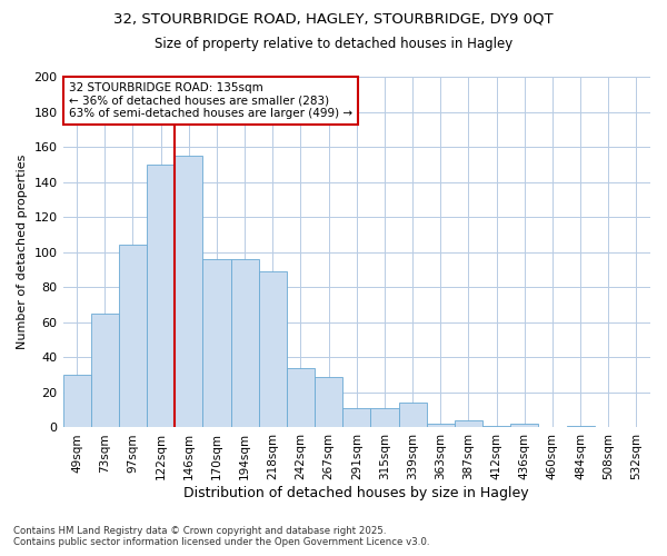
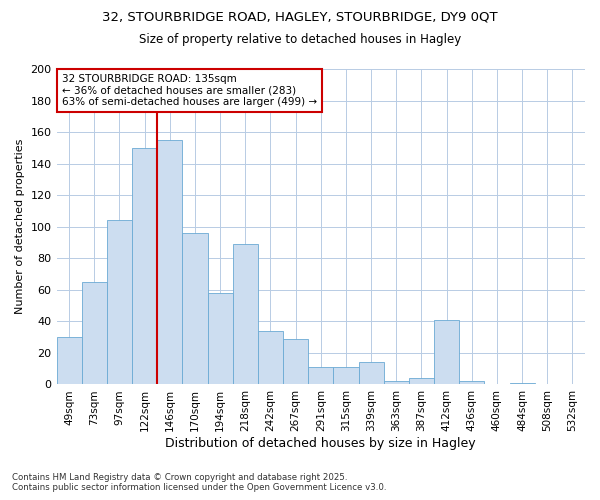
194sqm: 96 -> 58
412sqm: 1 -> 41
